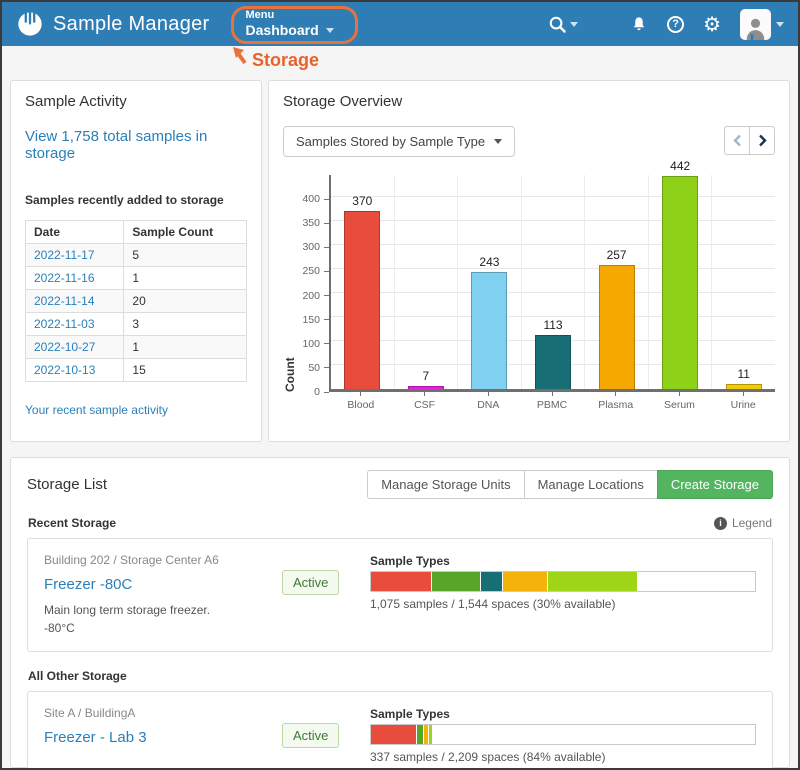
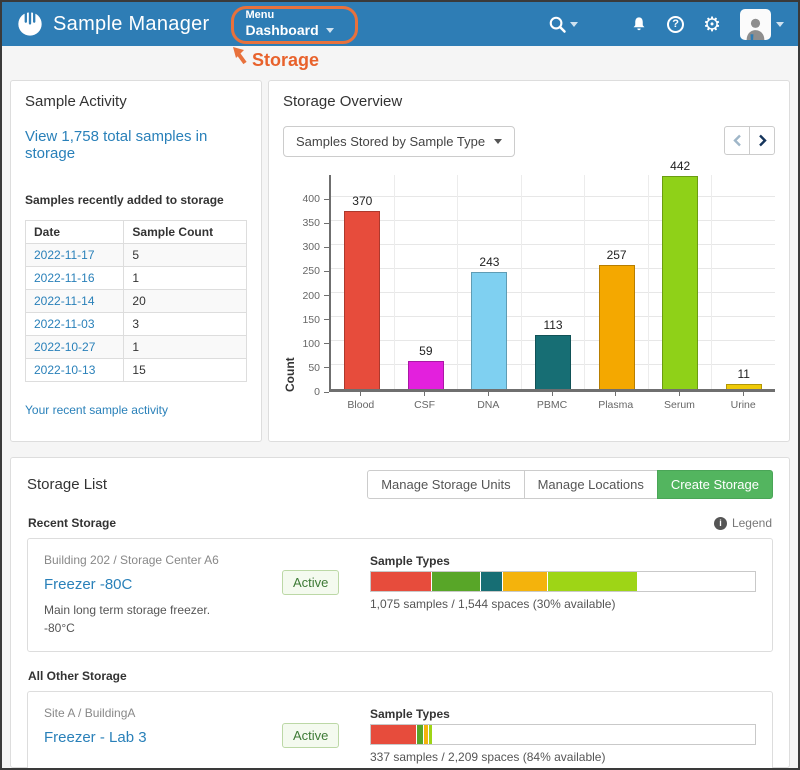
CSF: 7 -> 59
